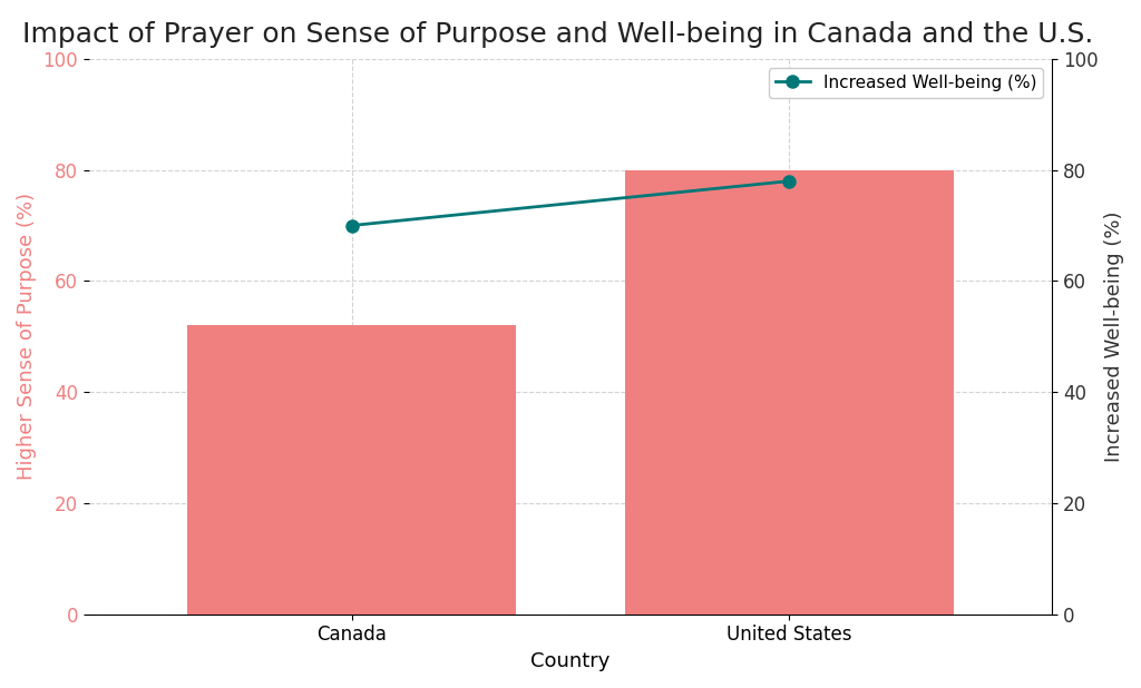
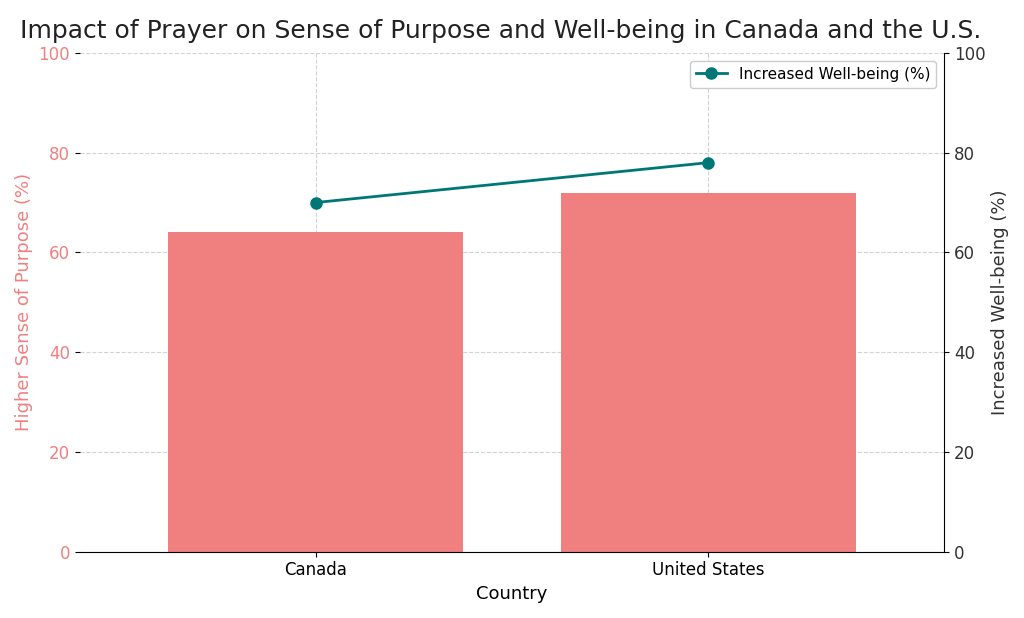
Canada: 52 -> 64
United States: 80 -> 72
